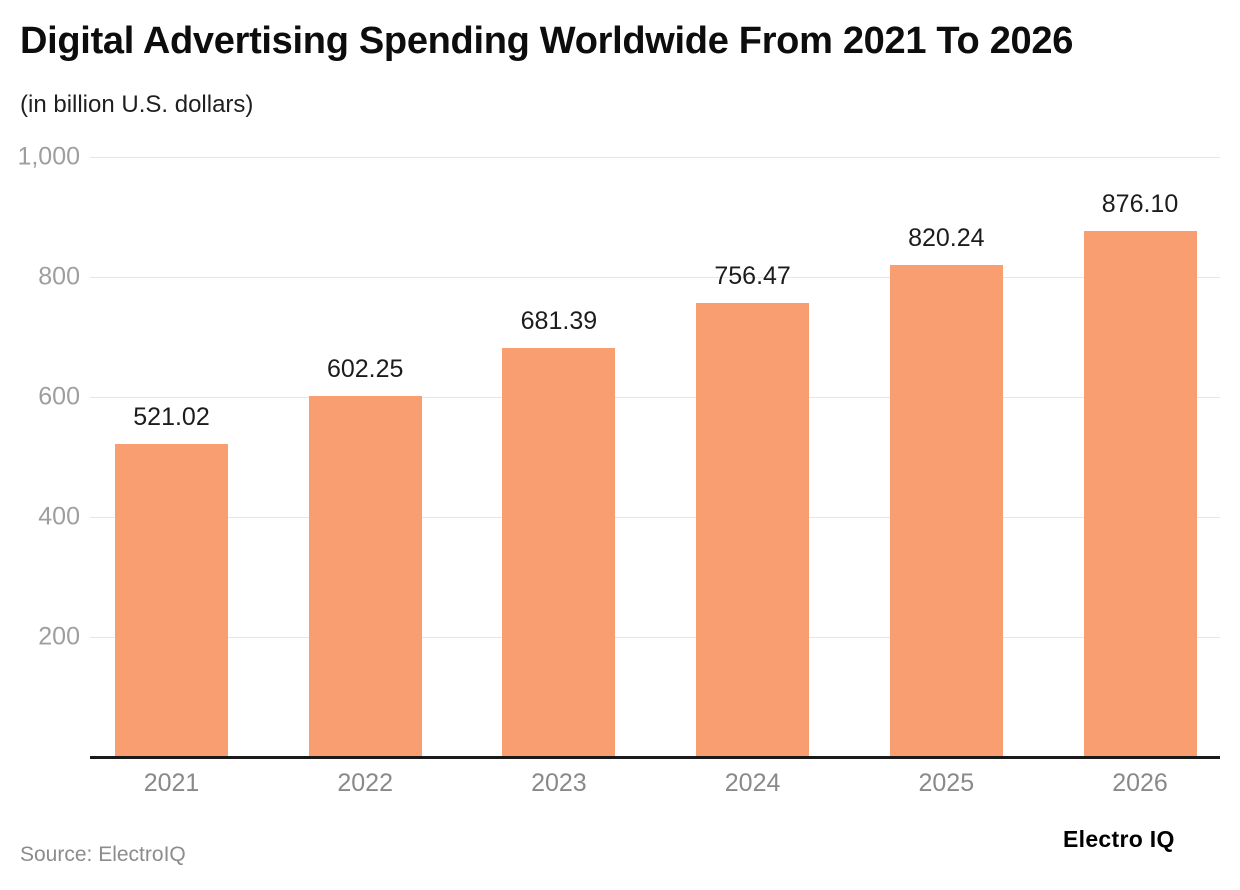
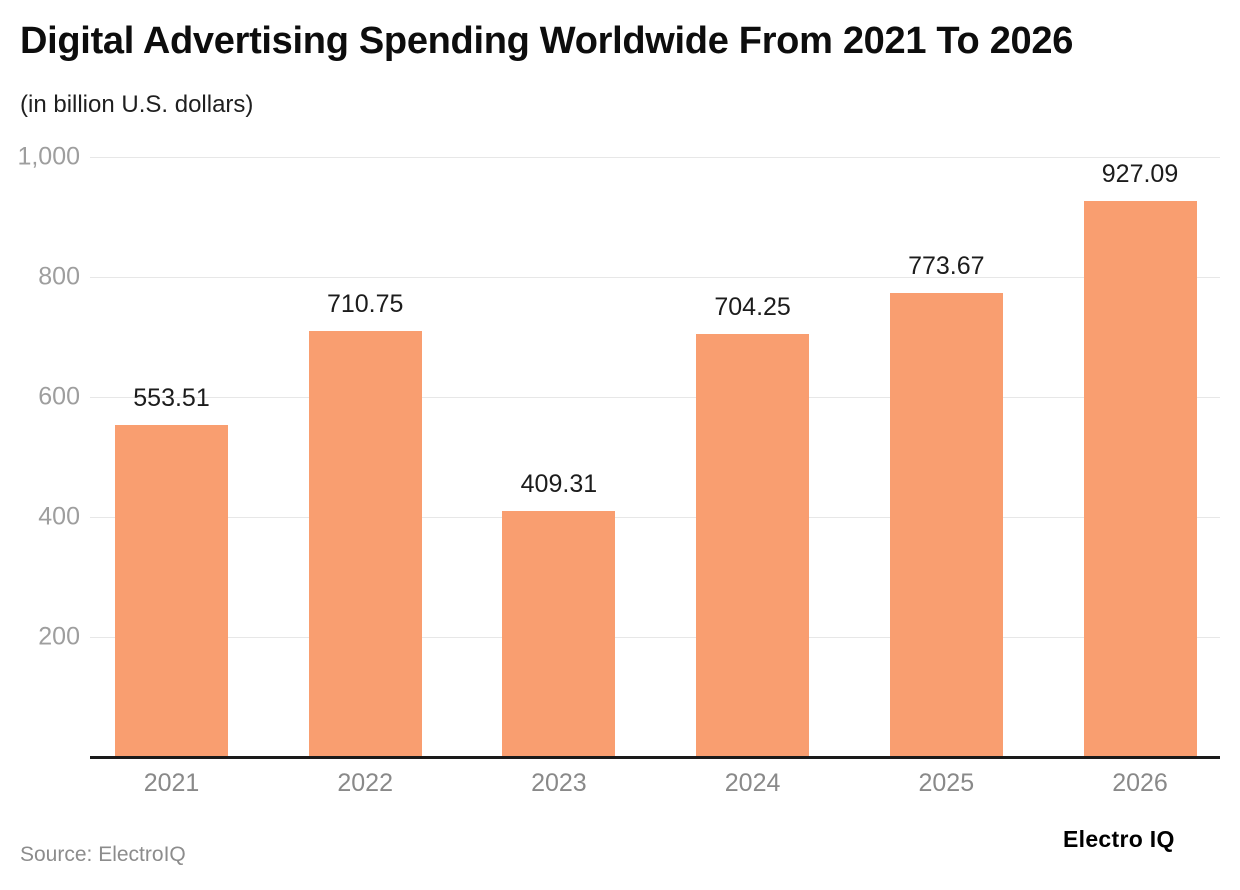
2021: 521.02 -> 553.51
2022: 602.25 -> 710.75
2023: 681.39 -> 409.31
2024: 756.47 -> 704.25
2025: 820.24 -> 773.67
2026: 876.10 -> 927.09
